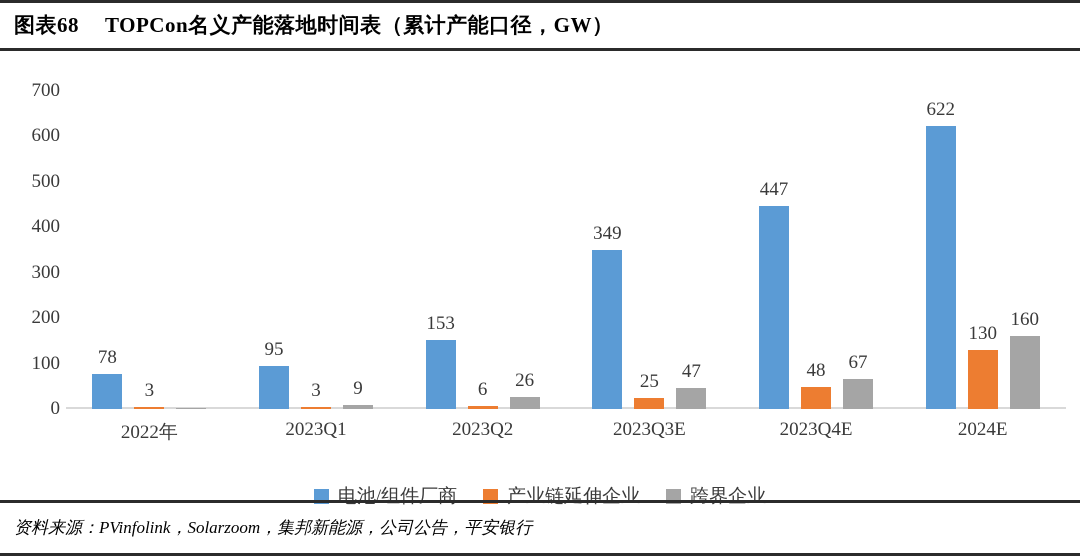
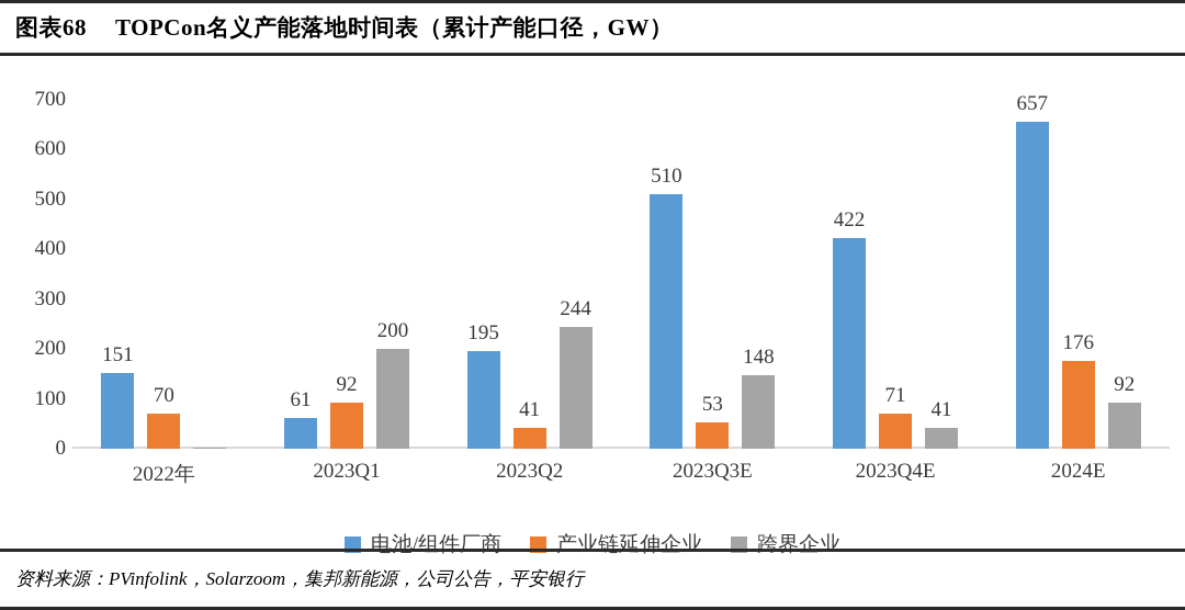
电池/组件厂商/2022年: 78 -> 151
产业链延伸企业/2022年: 3 -> 70
电池/组件厂商/2023Q1: 95 -> 61
产业链延伸企业/2023Q1: 3 -> 92
跨界企业/2023Q1: 9 -> 200
电池/组件厂商/2023Q2: 153 -> 195
产业链延伸企业/2023Q2: 6 -> 41
跨界企业/2023Q2: 26 -> 244
电池/组件厂商/2023Q3E: 349 -> 510
产业链延伸企业/2023Q3E: 25 -> 53
跨界企业/2023Q3E: 47 -> 148
电池/组件厂商/2023Q4E: 447 -> 422
产业链延伸企业/2023Q4E: 48 -> 71
跨界企业/2023Q4E: 67 -> 41
电池/组件厂商/2024E: 622 -> 657
产业链延伸企业/2024E: 130 -> 176
跨界企业/2024E: 160 -> 92
